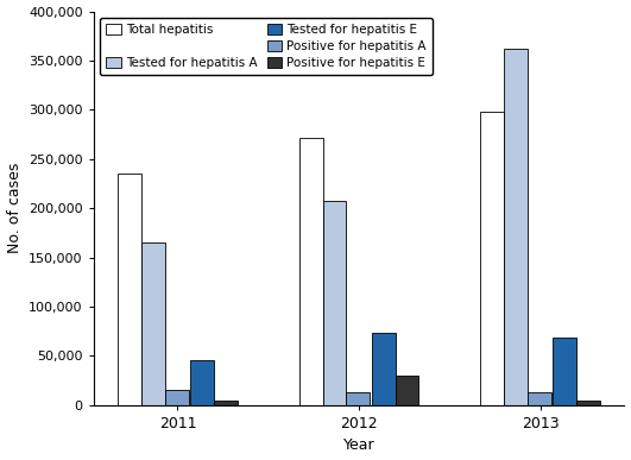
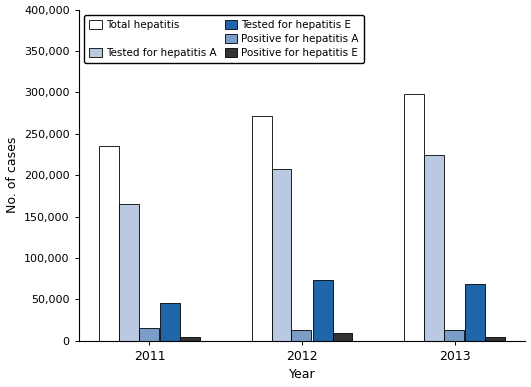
Positive for hepatitis E/2012: 30,000 -> 10,000
Tested for hepatitis A/2013: 362,000 -> 225,000
